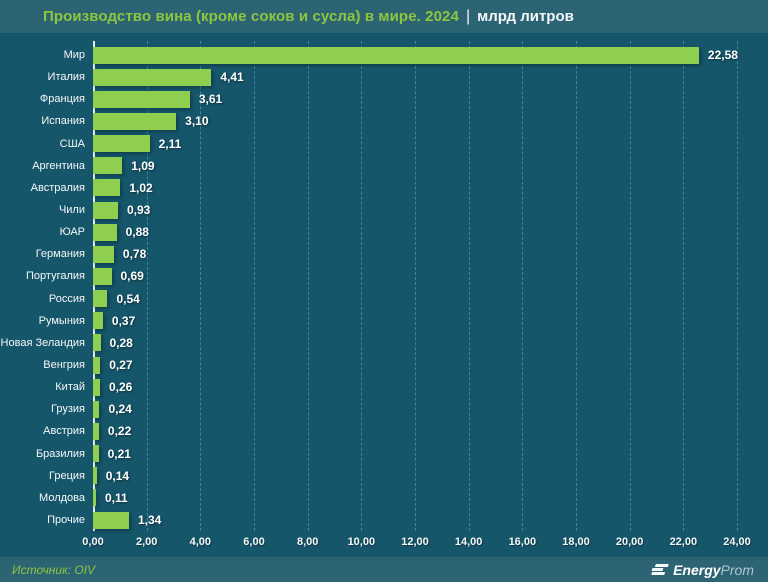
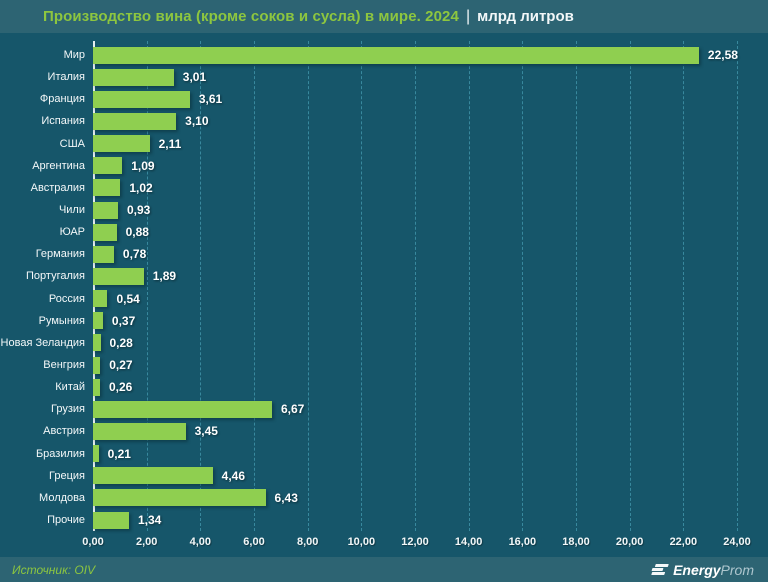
Италия: 4,41 -> 3,01
Португалия: 0,69 -> 1,89
Грузия: 0,24 -> 6,67
Австрия: 0,22 -> 3,45
Греция: 0,14 -> 4,46
Молдова: 0,11 -> 6,43
